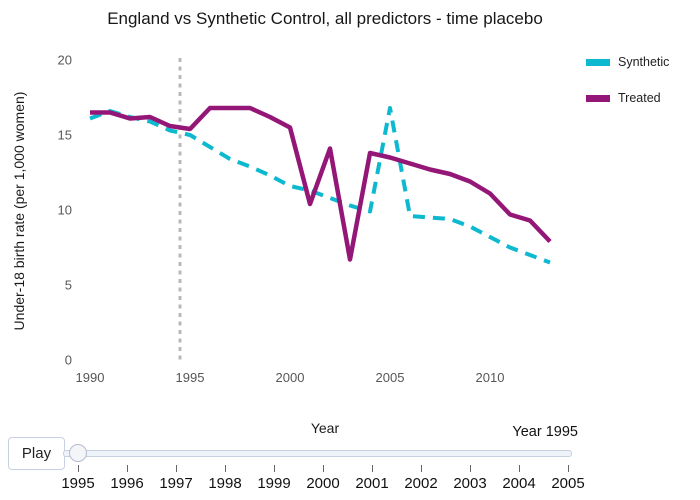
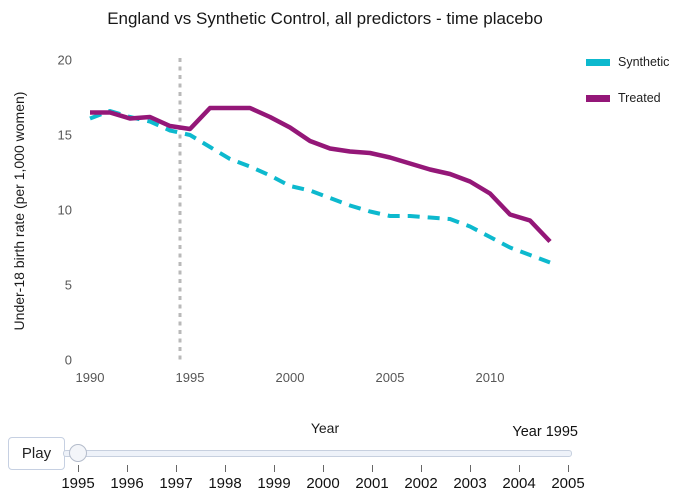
Treated/2001: 10.4 -> 14.6
Treated/2003: 6.7 -> 13.9
Synthetic/2005: 16.8 -> 9.6
